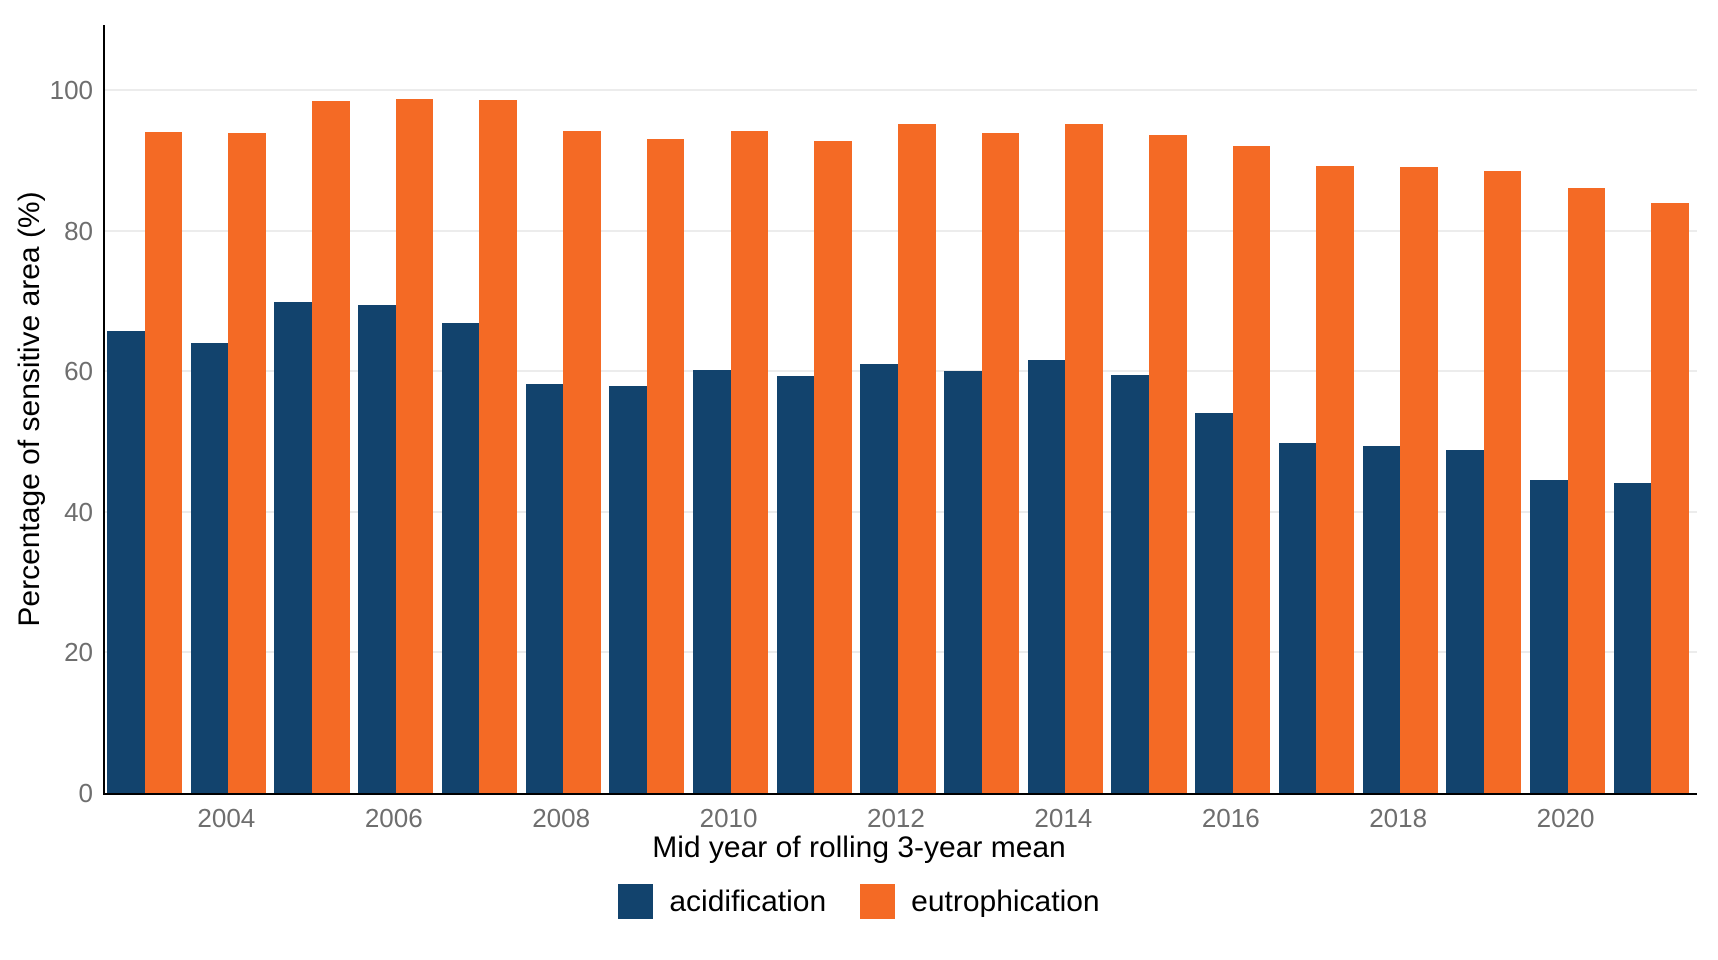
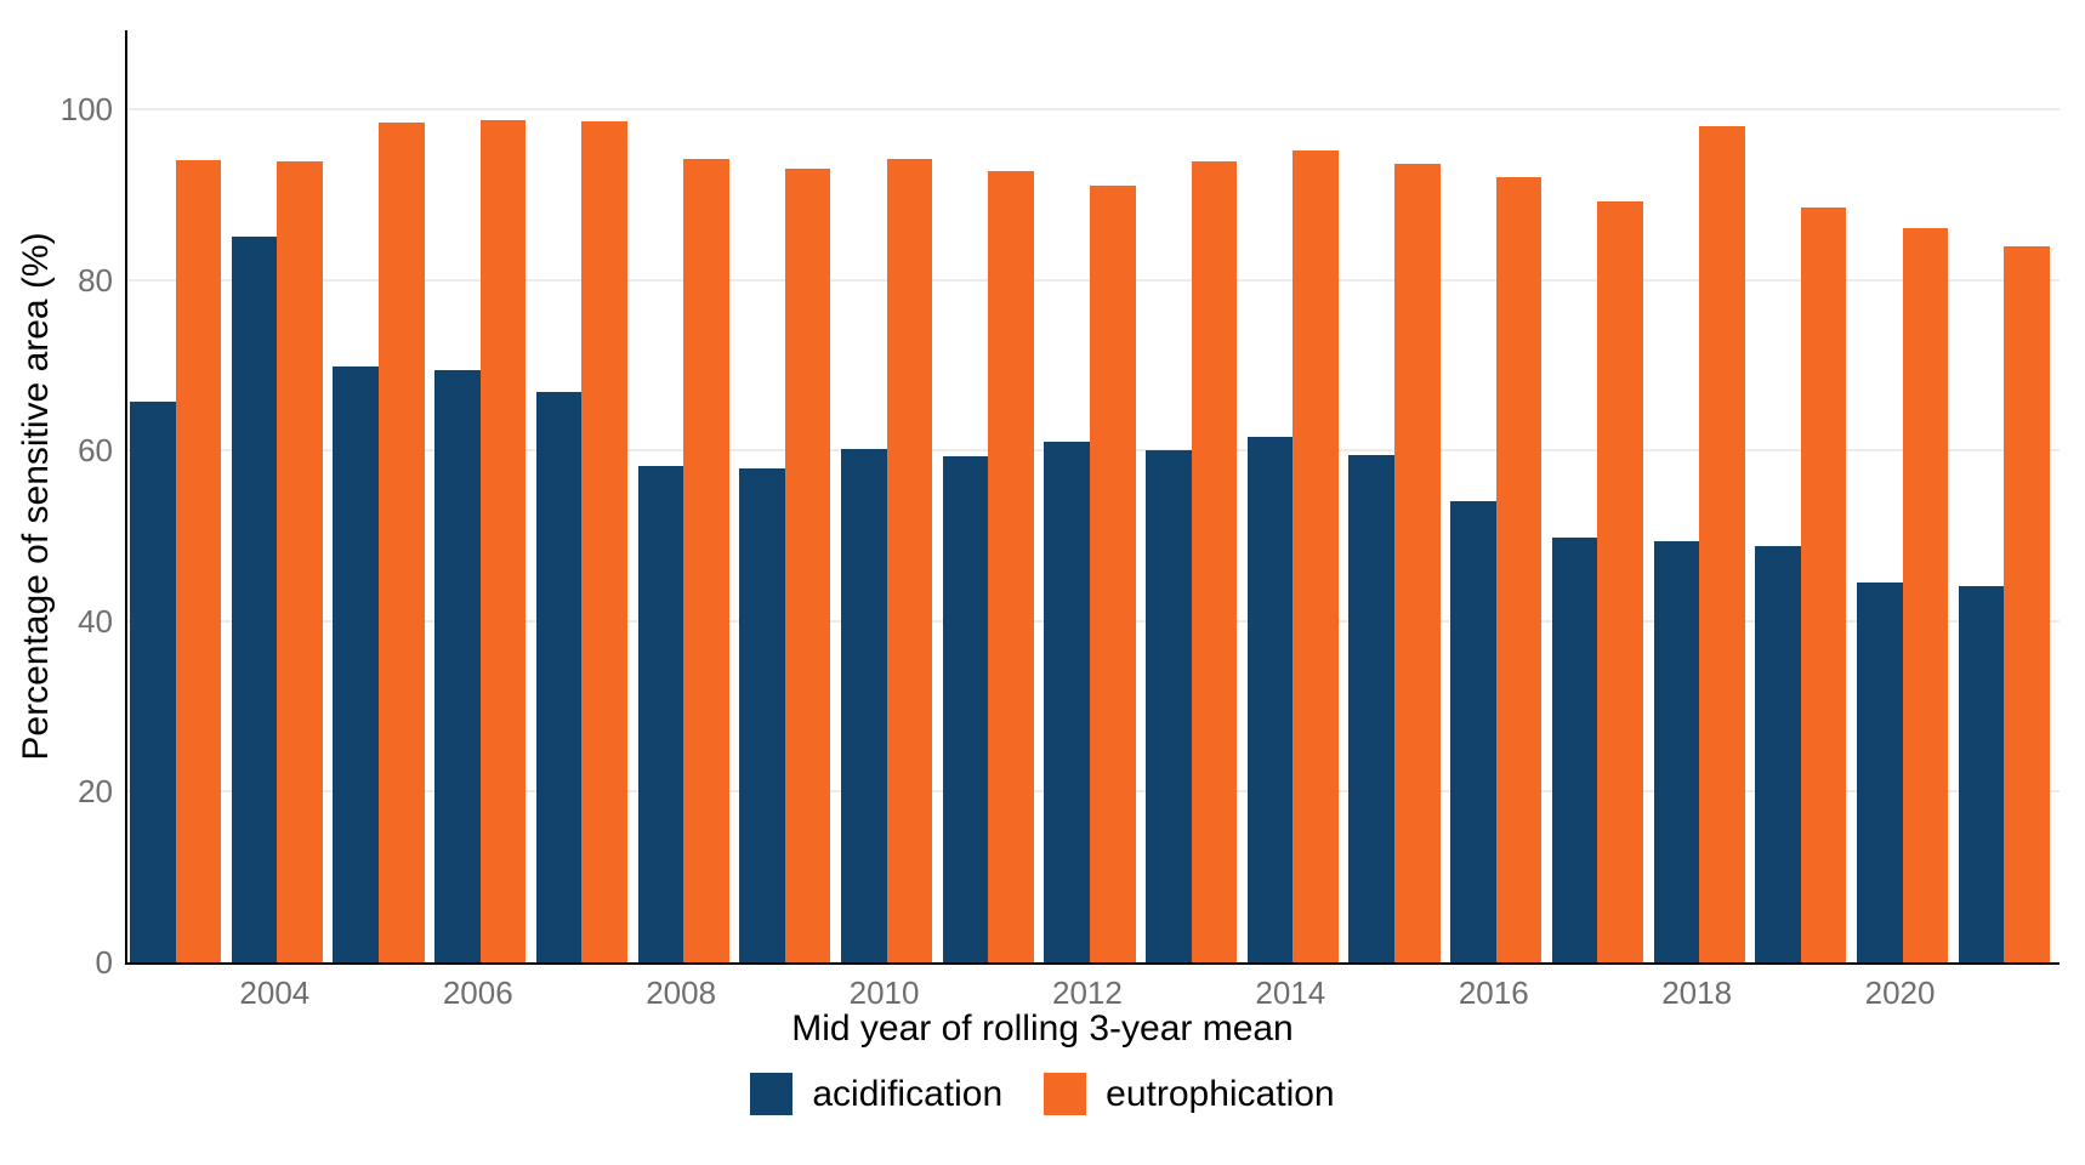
acidification/2004: 64 -> 85
eutrophication/2012: 95 -> 91
eutrophication/2018: 89 -> 98
